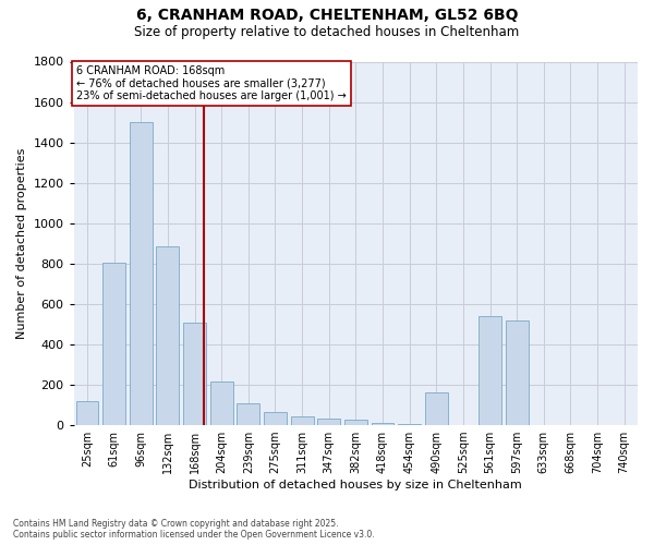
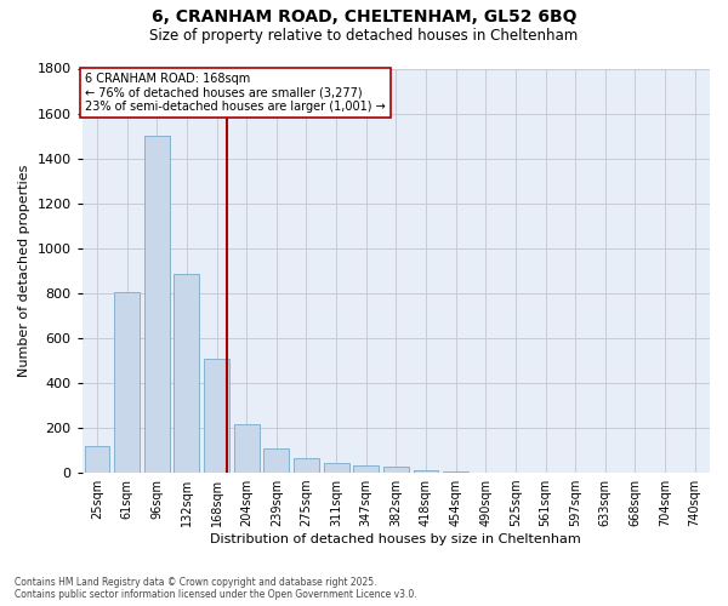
490sqm: 160 -> 0
561sqm: 540 -> 0
597sqm: 520 -> 0
